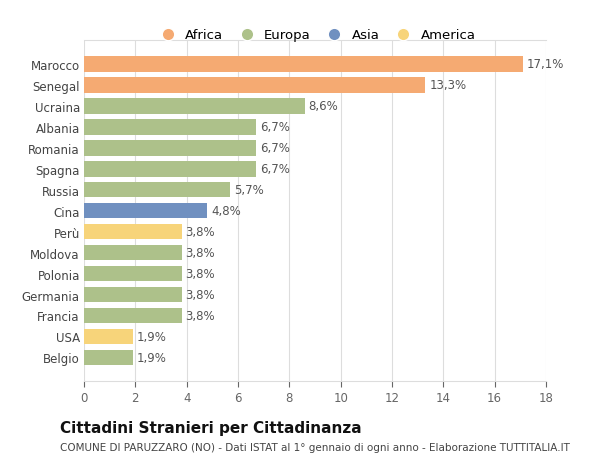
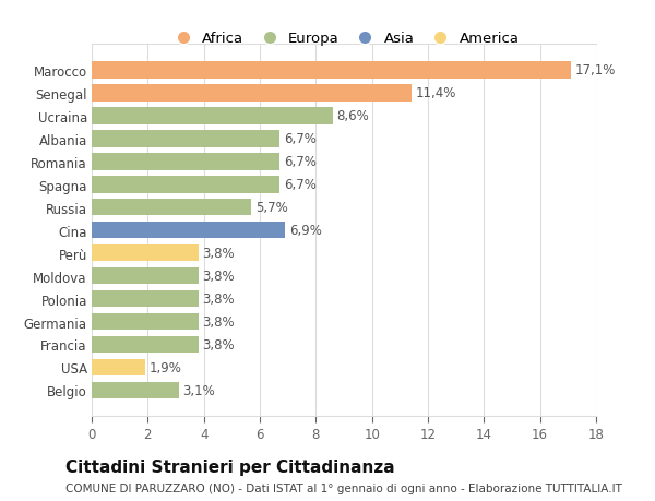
Senegal: 13,3% -> 11,4%
Cina: 4,8% -> 6,9%
Belgio: 1,9% -> 3,1%
